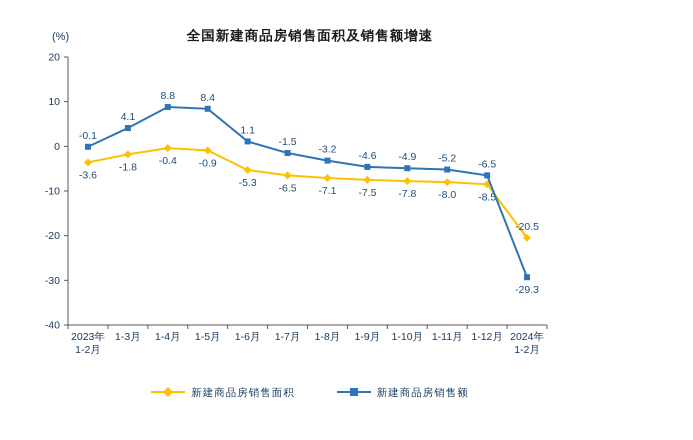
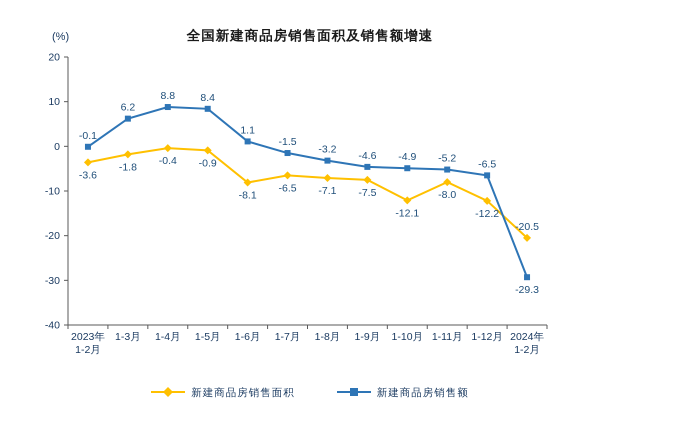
新建商品房销售额/1-3月: 4.1 -> 6.2
新建商品房销售面积/1-6月: -5.3 -> -8.1
新建商品房销售面积/1-10月: -7.8 -> -12.1
新建商品房销售面积/1-12月: -8.5 -> -12.2
